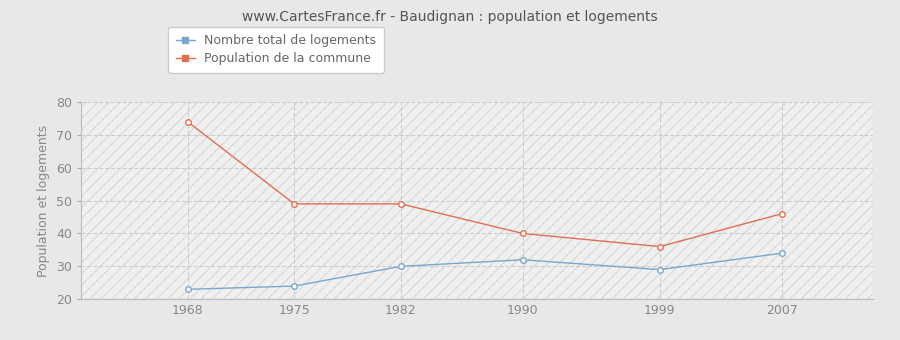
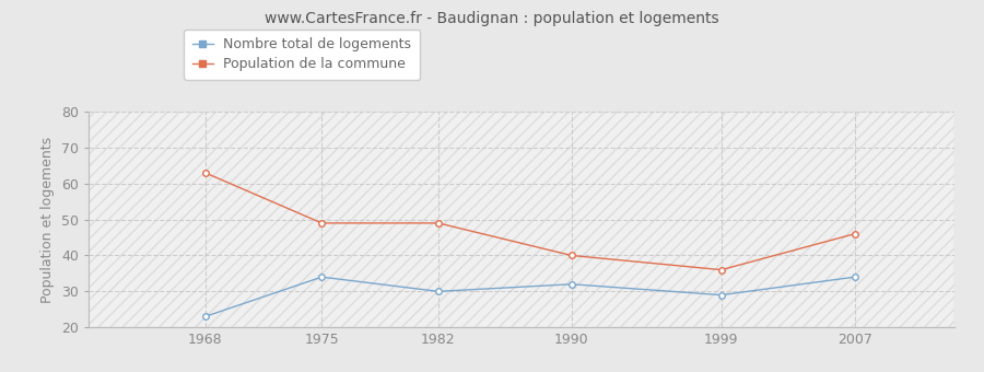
Population de la commune/1968: 74 -> 63
Nombre total de logements/1975: 24 -> 34
